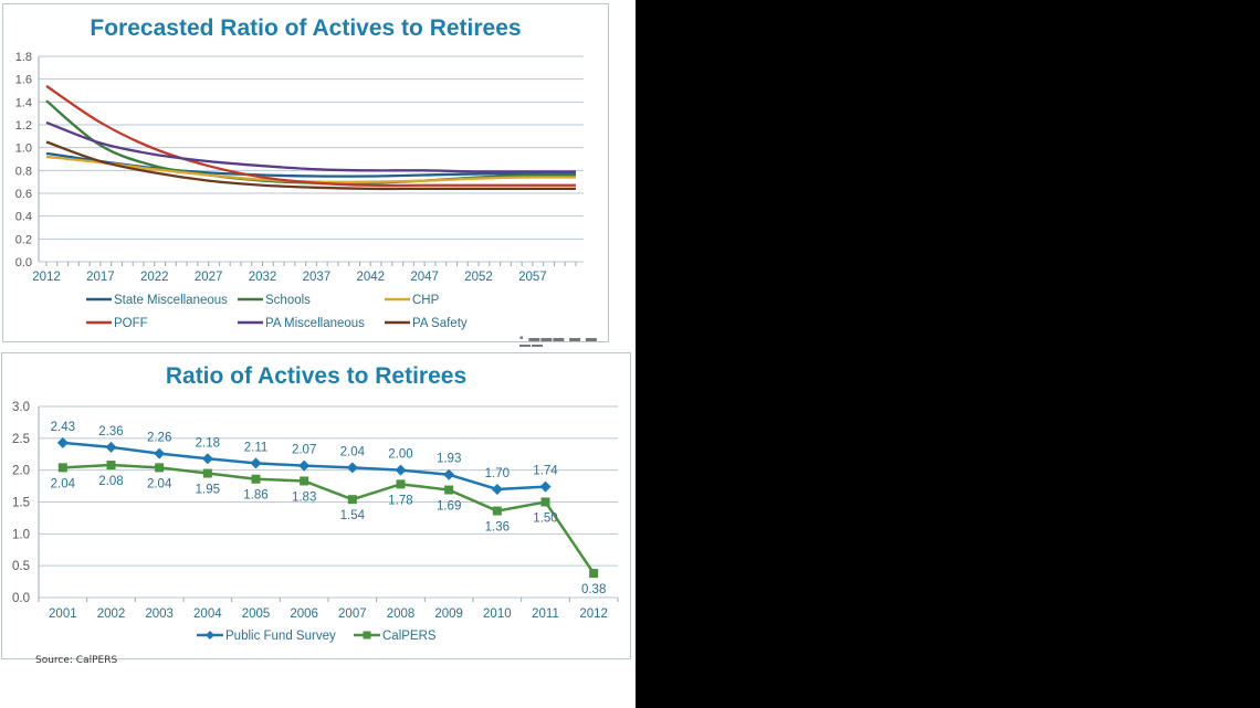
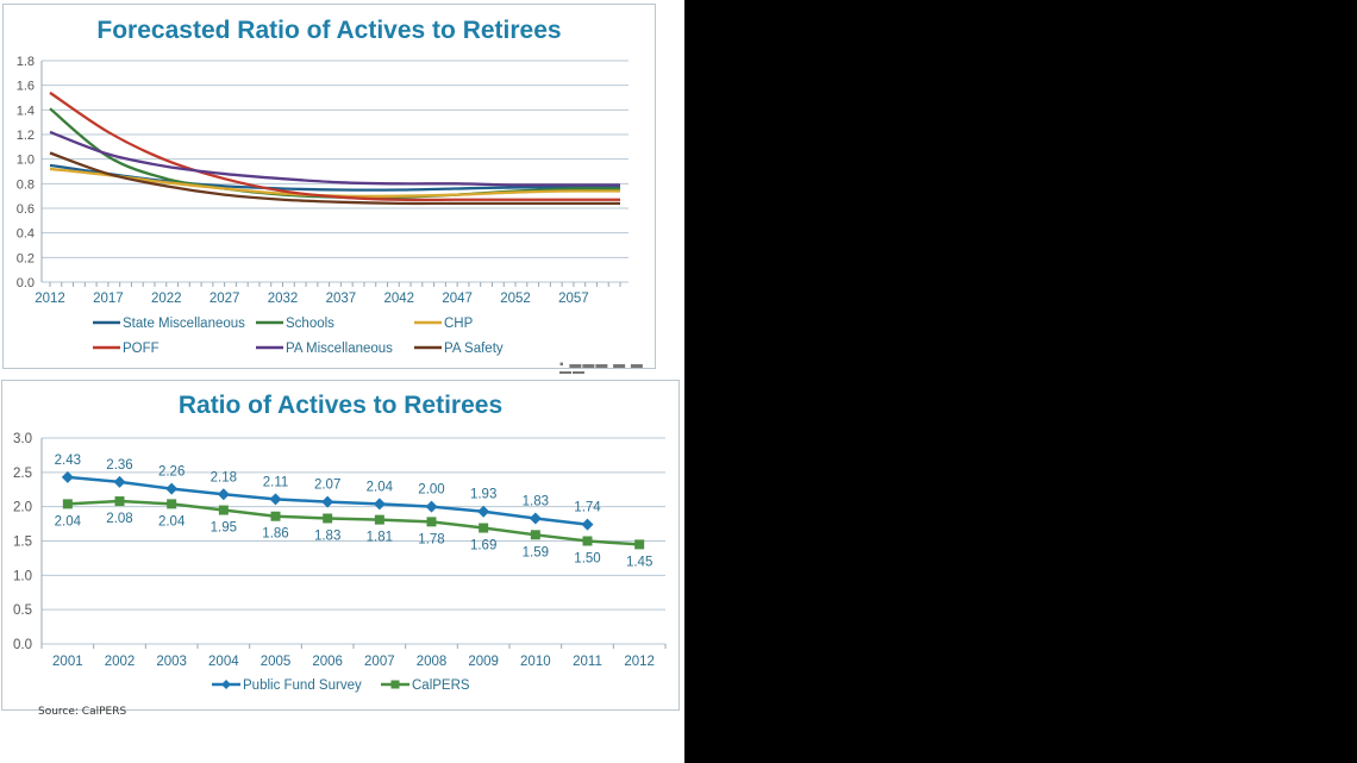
Ratio of Actives to Retirees/CalPERS/2007: 1.54 -> 1.81
Ratio of Actives to Retirees/Public Fund Survey/2010: 1.70 -> 1.83
Ratio of Actives to Retirees/CalPERS/2010: 1.36 -> 1.59
Ratio of Actives to Retirees/CalPERS/2012: 0.38 -> 1.45
